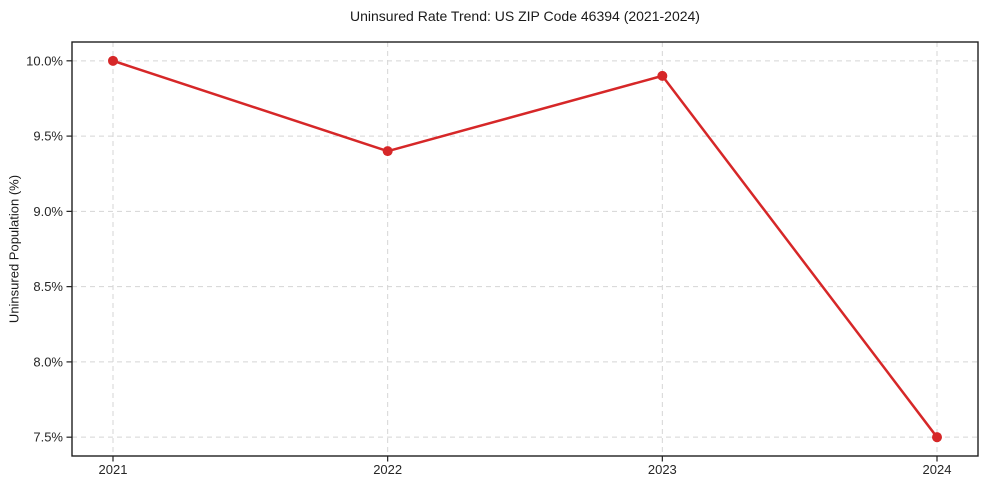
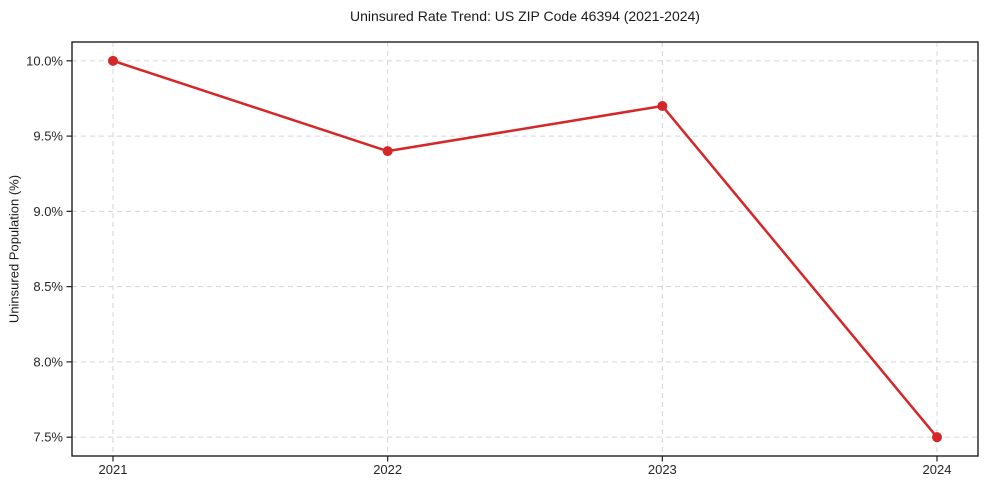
2023: 9.9% -> 9.7%
